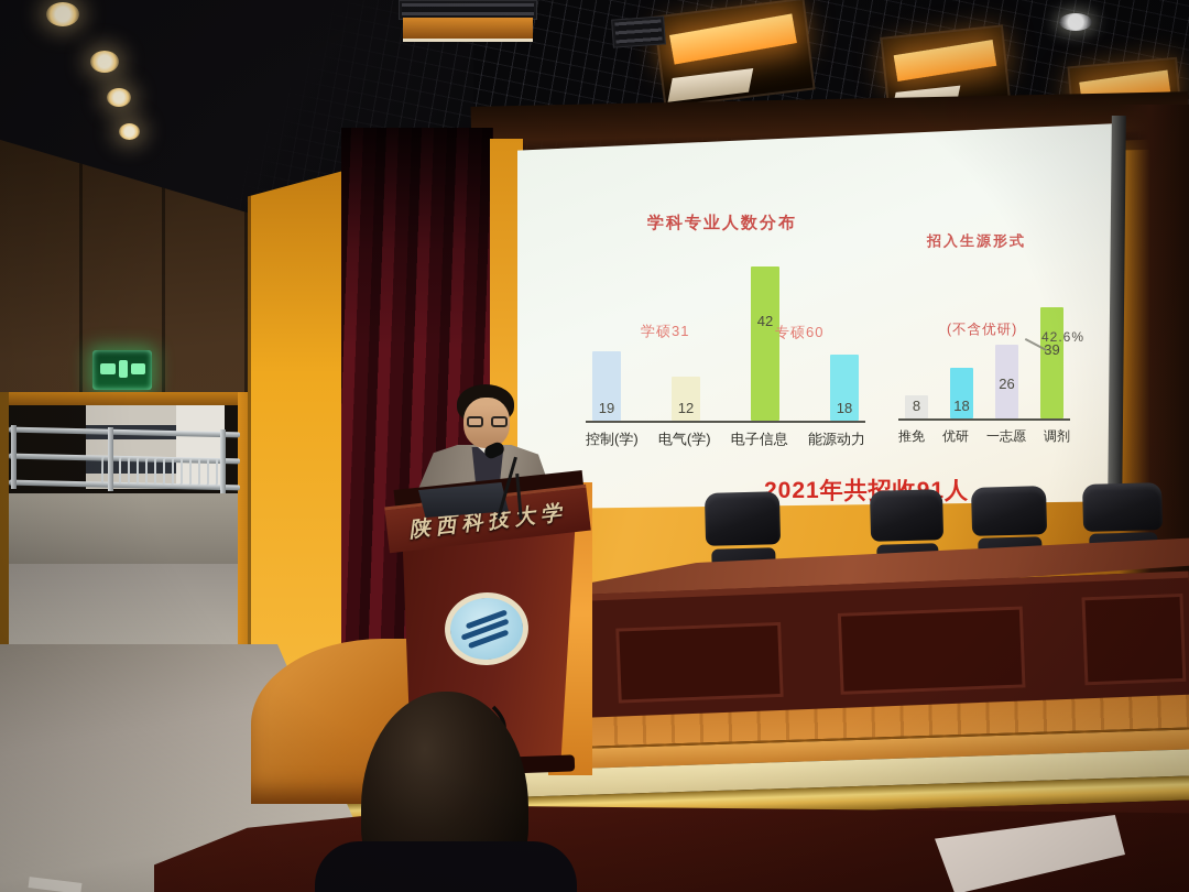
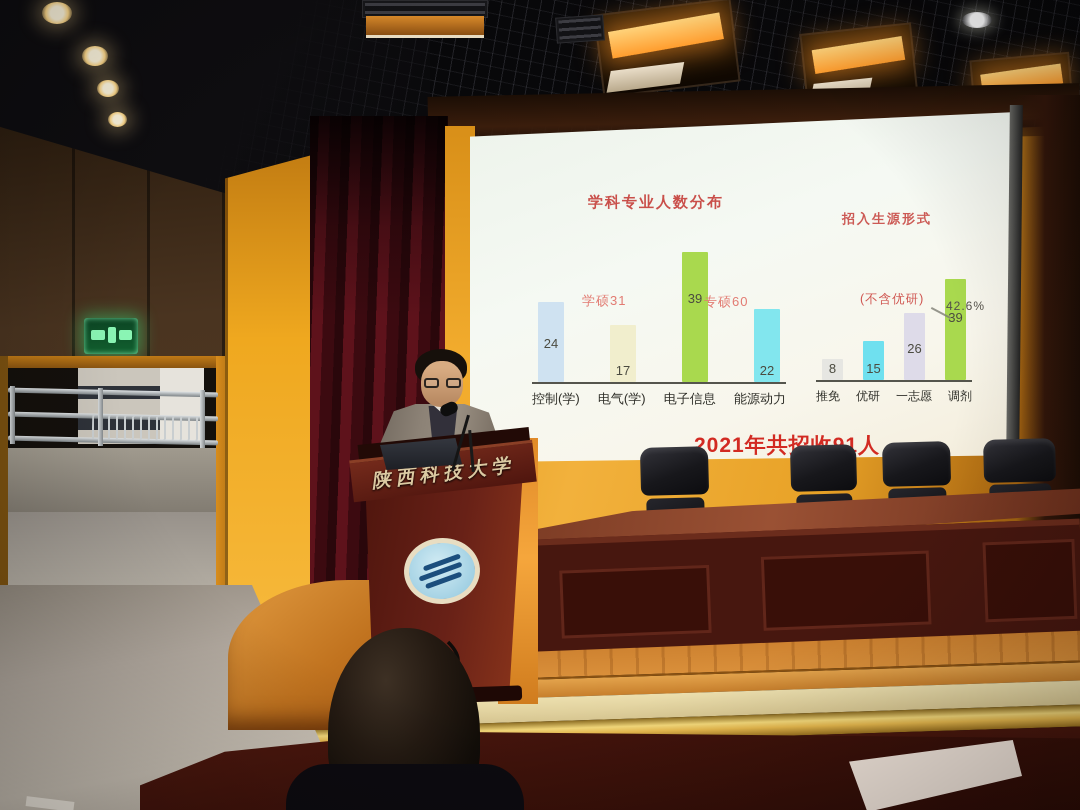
学科专业人数分布/控制(学): 19 -> 24
学科专业人数分布/电气(学): 12 -> 17
学科专业人数分布/电子信息: 42 -> 39
学科专业人数分布/能源动力: 18 -> 22
招入生源形式/优研: 18 -> 15
